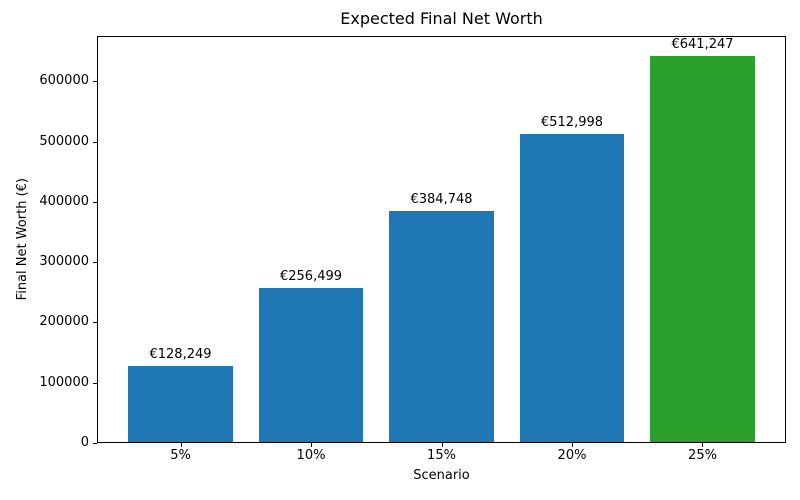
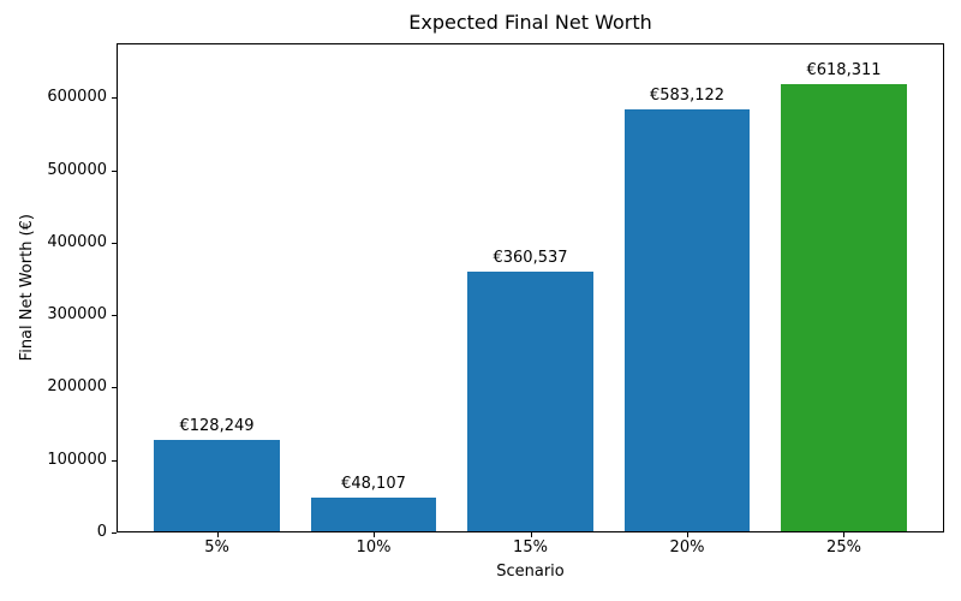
10%: €256,499 -> €48,107
15%: €384,748 -> €360,537
20%: €512,998 -> €583,122
25%: €641,247 -> €618,311
